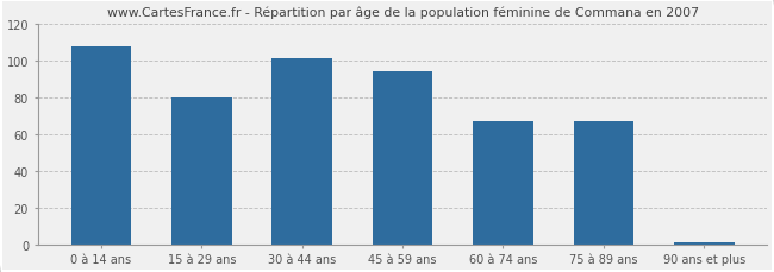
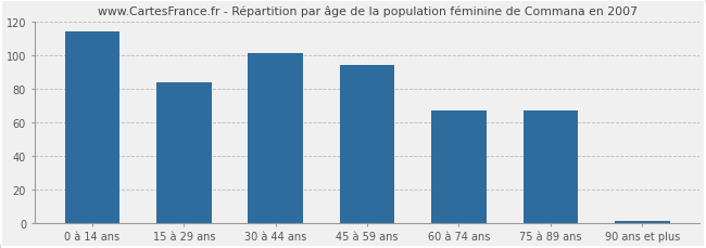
0 à 14 ans: 108 -> 114
15 à 29 ans: 80 -> 84
